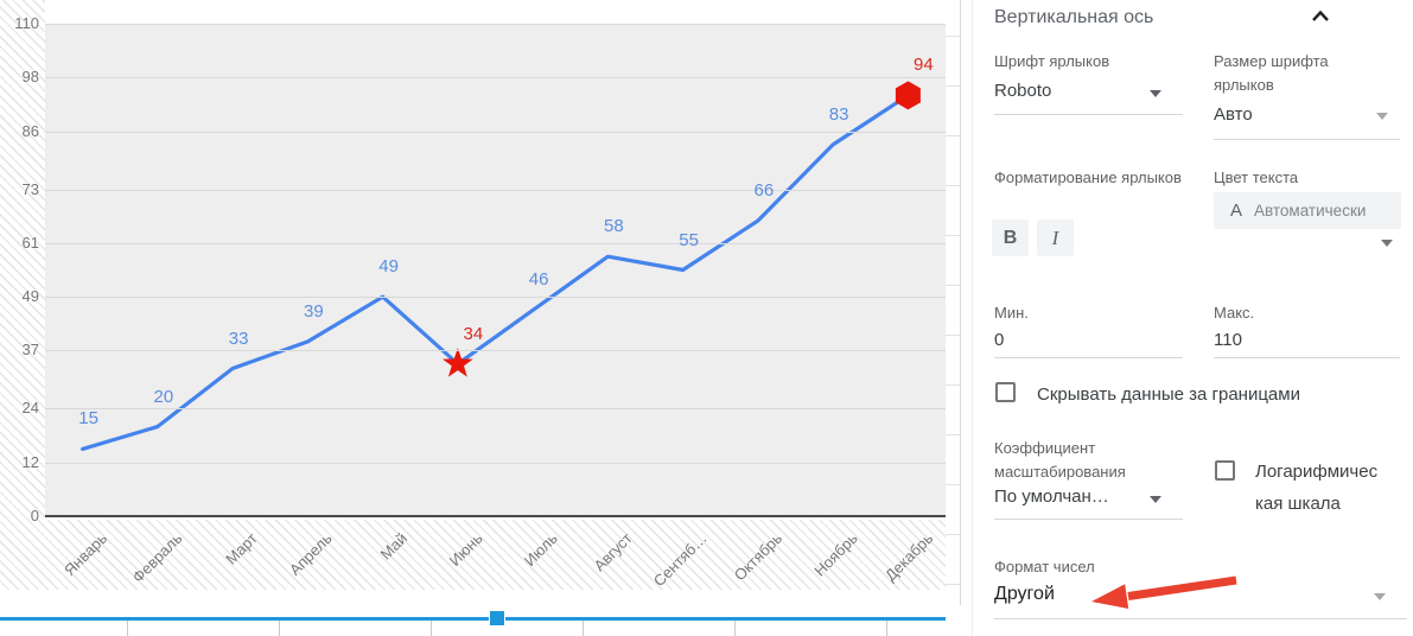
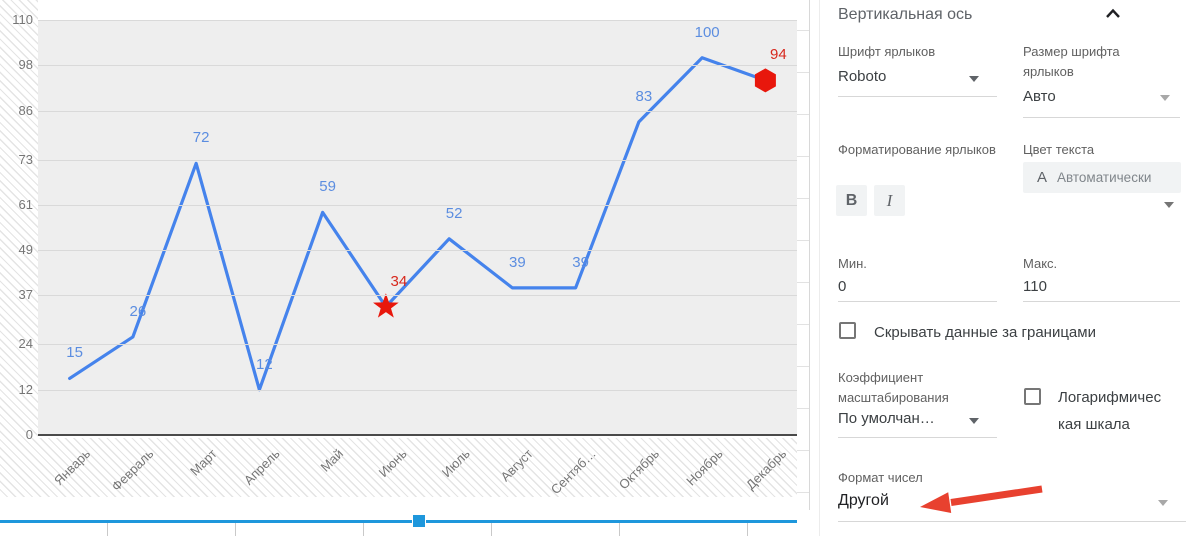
Февраль: 20 -> 26
Март: 33 -> 72
Апрель: 39 -> 12
Май: 49 -> 59
Июль: 46 -> 52
Август: 58 -> 39
Сентяб…: 55 -> 39
Октябрь: 66 -> 83
Ноябрь: 83 -> 100
